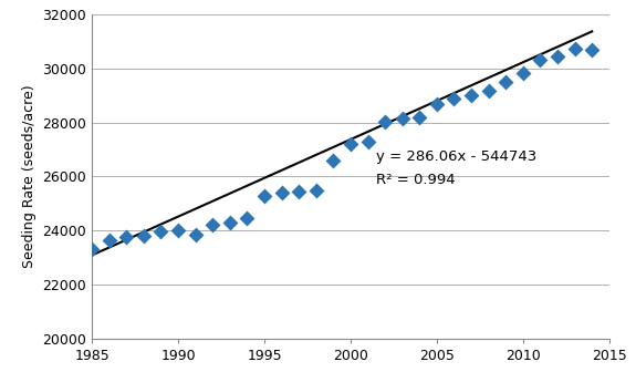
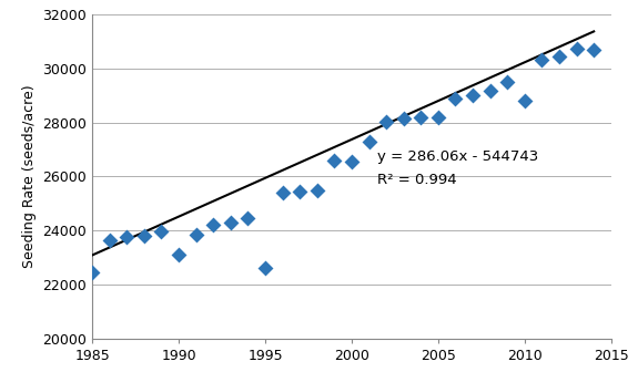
1985: 23300 -> 22450
1990: 24000 -> 23100
1995: 25300 -> 22600
2000: 27200 -> 26550
2005: 28700 -> 28200
2010: 29850 -> 28800
